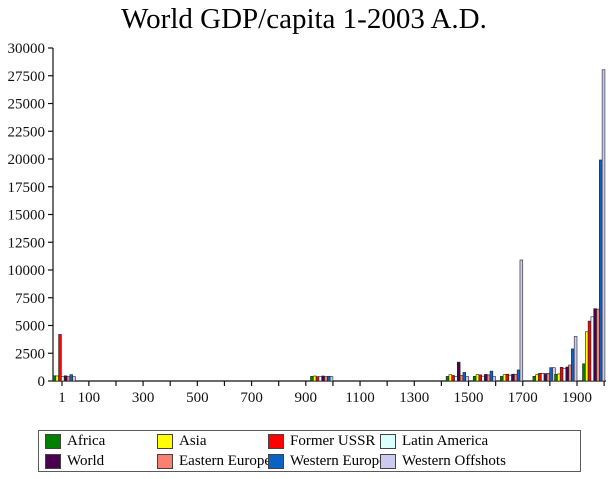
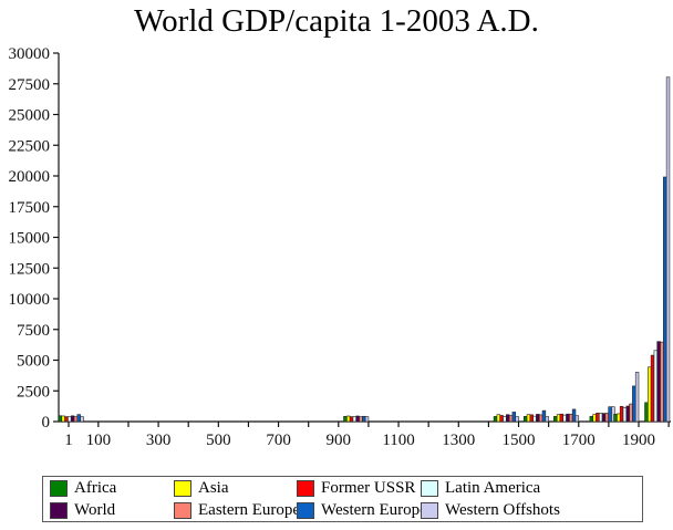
Former USSR/1: 4200 -> 400
World/1500: 1700 -> 600
Western Offshots/1700: 10900 -> 500
